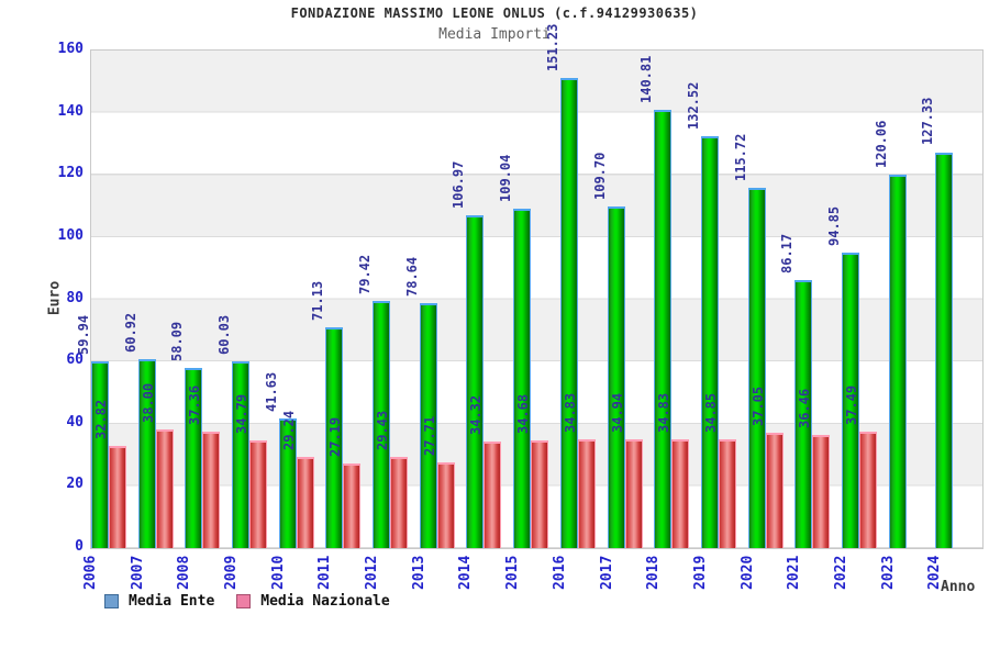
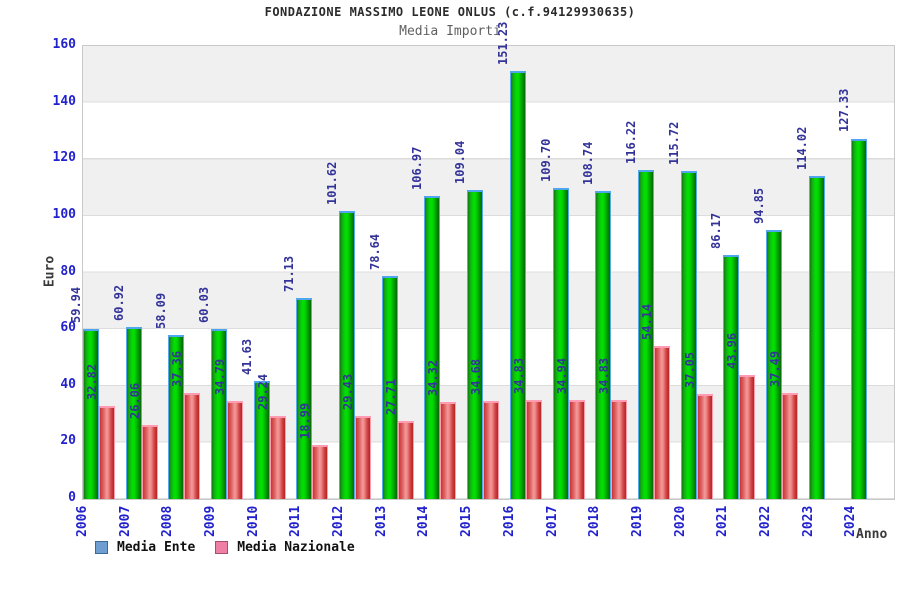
Media Nazionale/2007: 38.00 -> 26.06
Media Nazionale/2011: 27.19 -> 18.99
Media Ente/2012: 79.42 -> 101.62
Media Ente/2018: 140.81 -> 108.74
Media Ente/2019: 132.52 -> 116.22
Media Nazionale/2019: 34.85 -> 54.14
Media Nazionale/2021: 36.46 -> 43.96
Media Ente/2023: 120.06 -> 114.02
